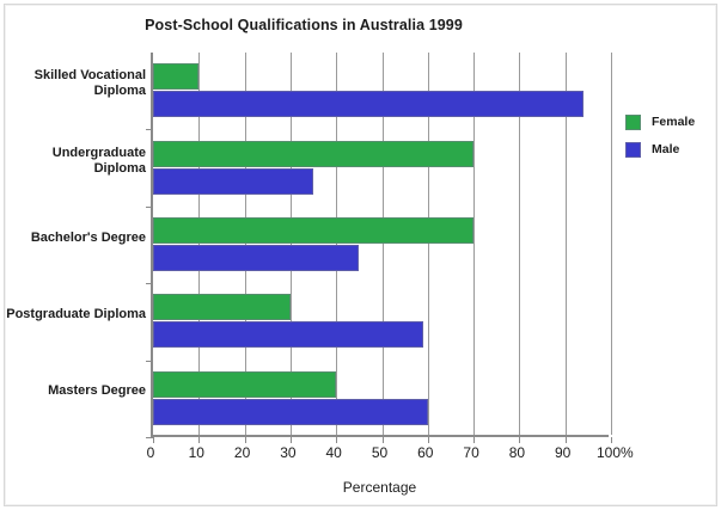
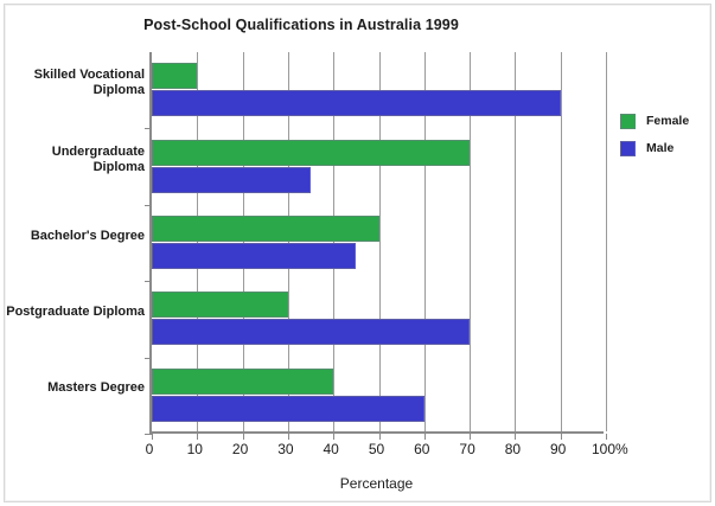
Male/Skilled Vocational Diploma: 94 -> 90
Female/Bachelor's Degree: 70 -> 50
Male/Postgraduate Diploma: 59 -> 70
